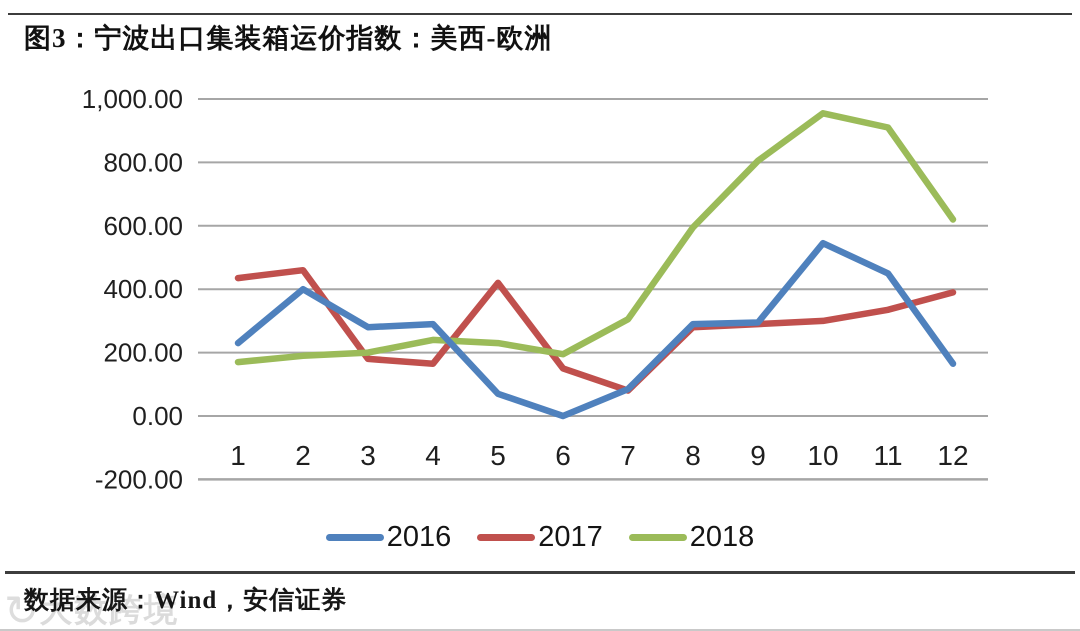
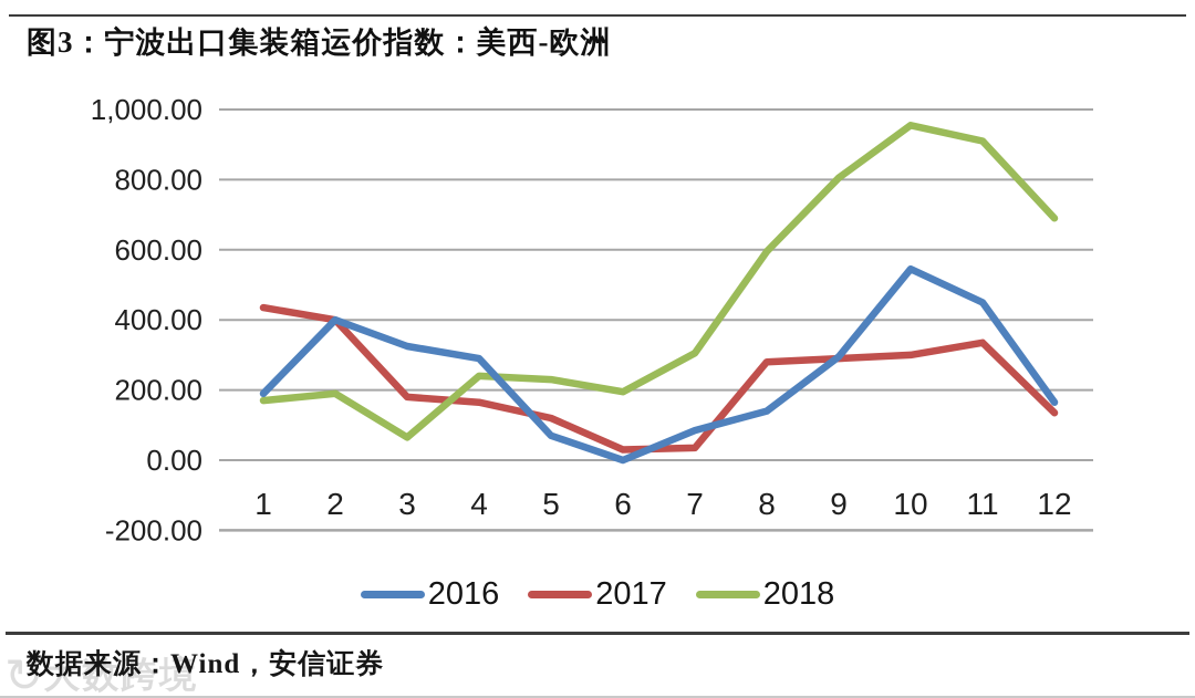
2016/1: 230 -> 190
2017/2: 460 -> 400
2016/3: 280 -> 320
2018/3: 200 -> 60
2017/5: 420 -> 120
2017/6: 150 -> 30
2017/7: 80 -> 40
2016/8: 290 -> 140
2017/12: 390 -> 140
2018/12: 620 -> 690
